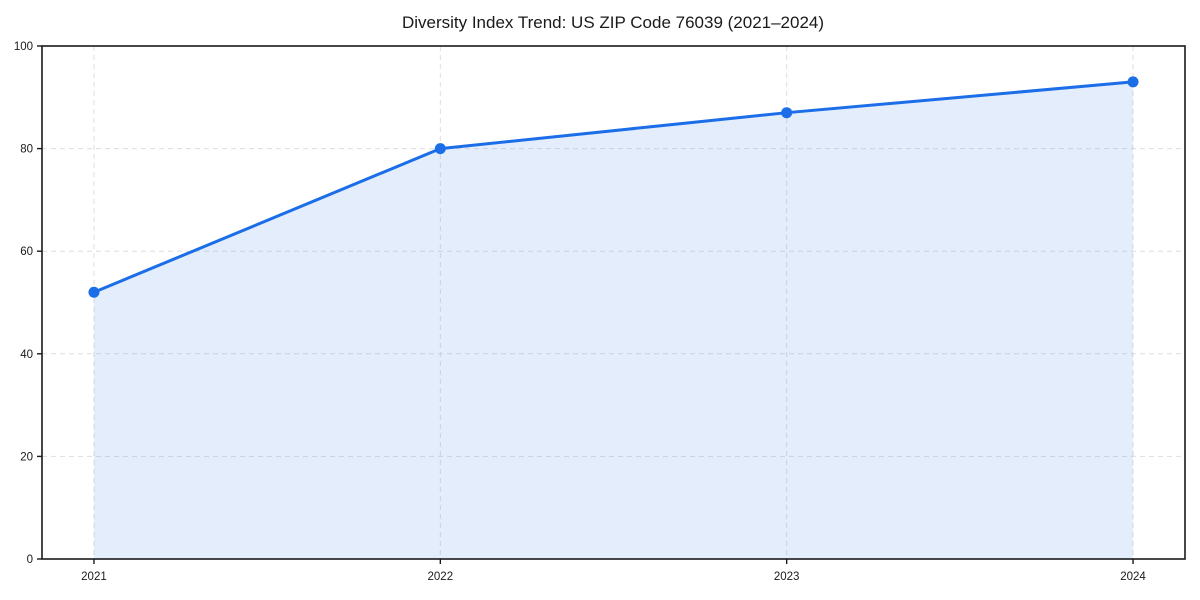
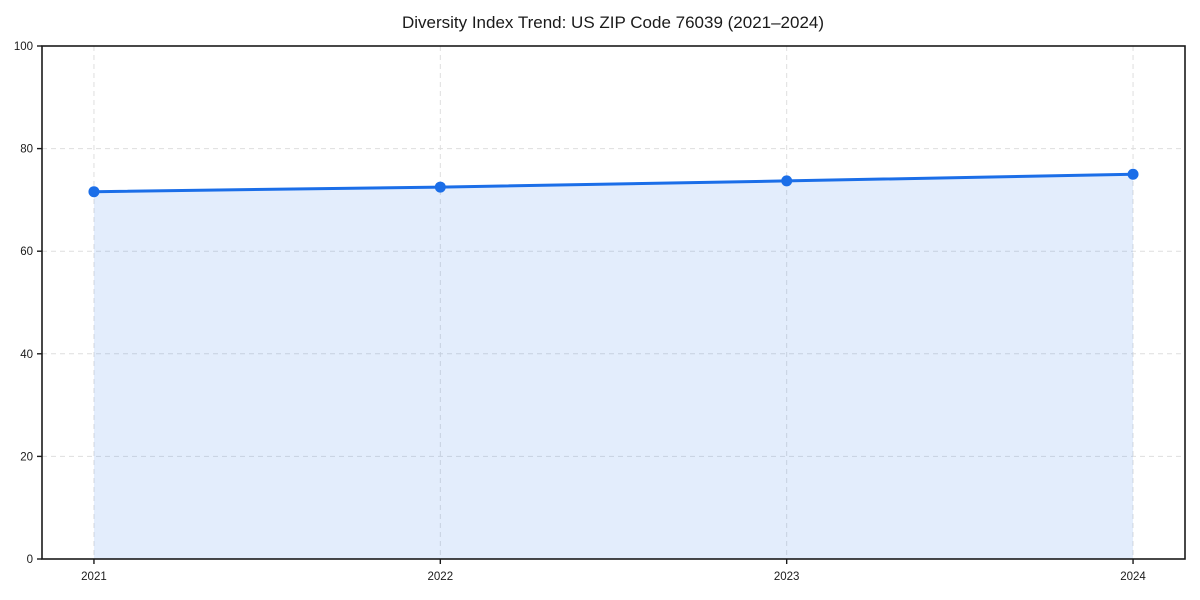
2021: 52 -> 72
2022: 80 -> 72
2023: 87 -> 74
2024: 93 -> 75
